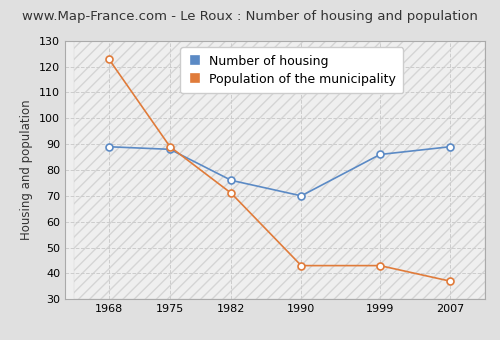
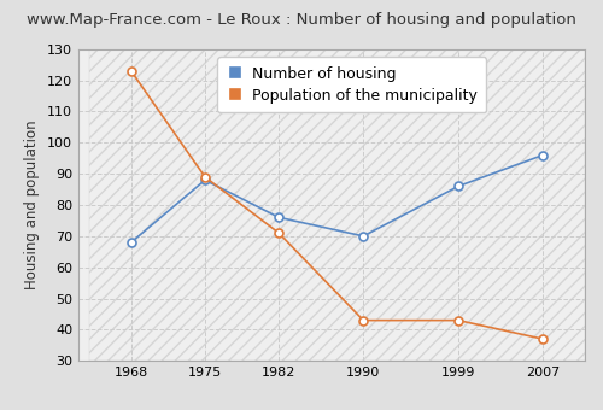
Number of housing/1968: 89 -> 68
Number of housing/2007: 89 -> 96
